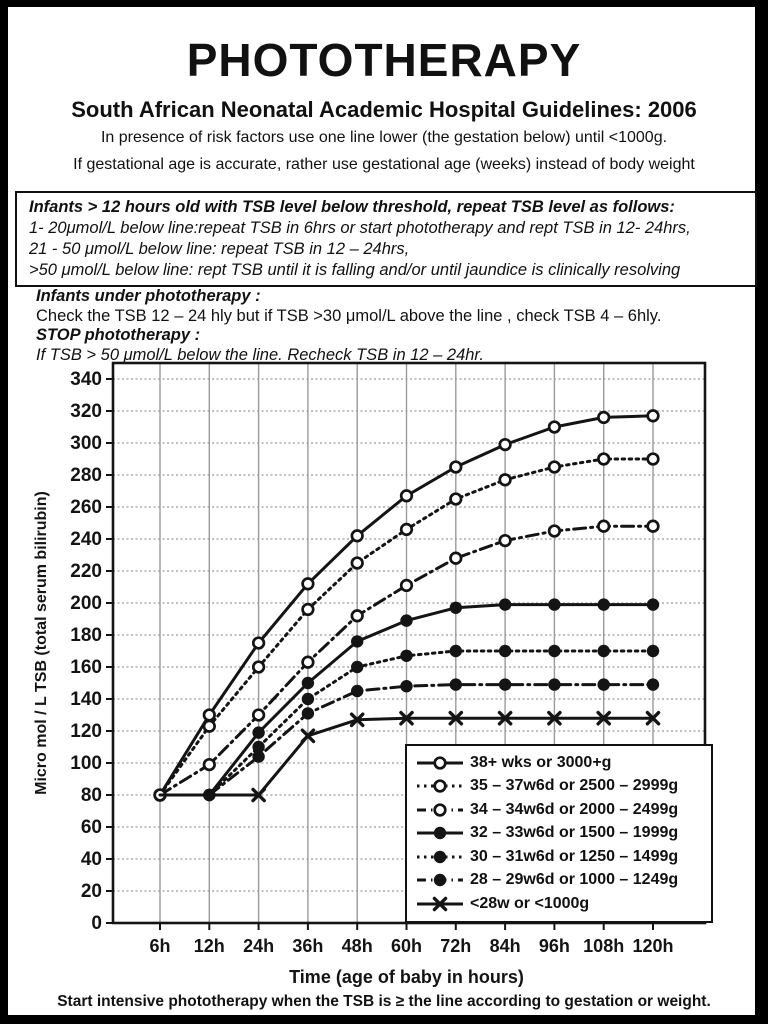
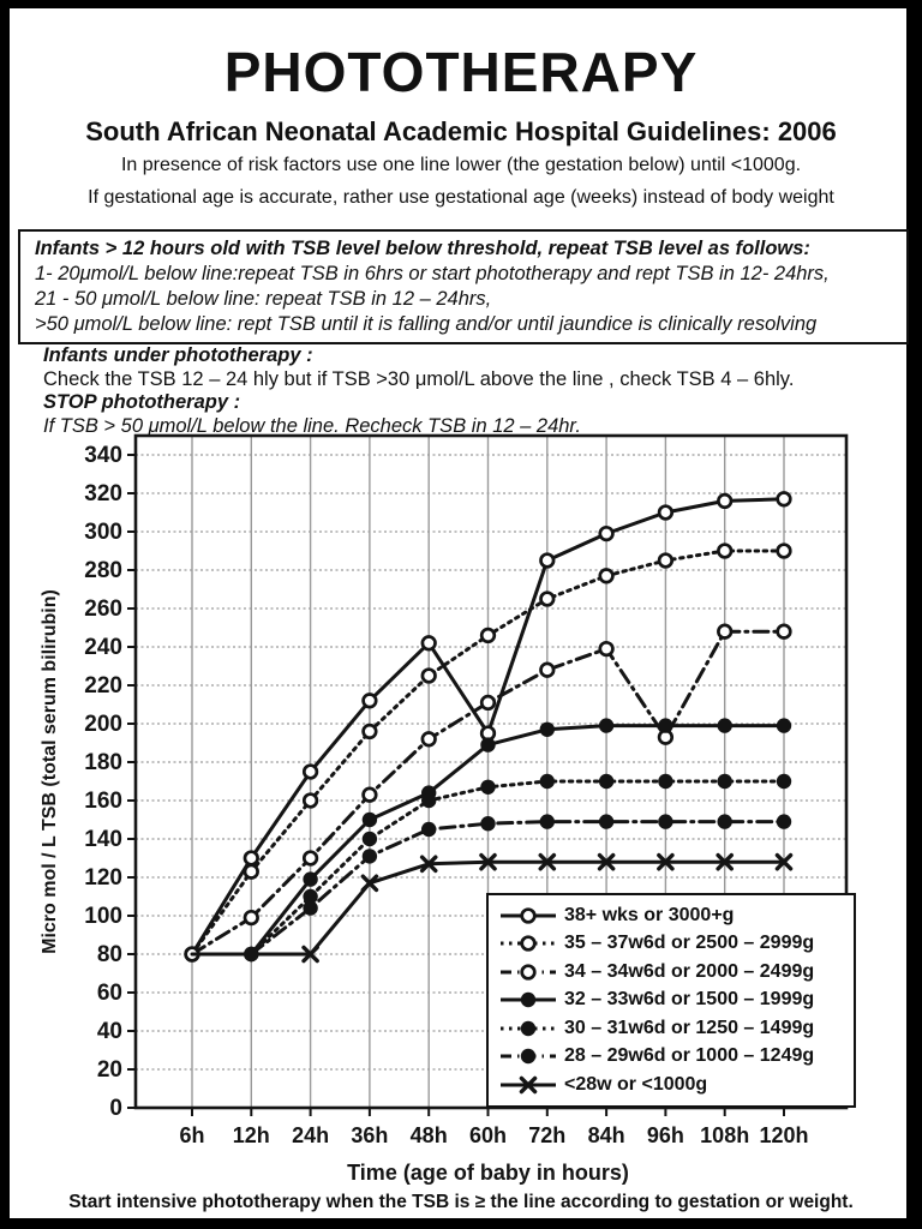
32 – 33w6d or 1500 – 1999g/48h: 176 -> 164
38+ wks or 3000+g/60h: 267 -> 195
34 – 34w6d or 2000 – 2499g/96h: 245 -> 193
